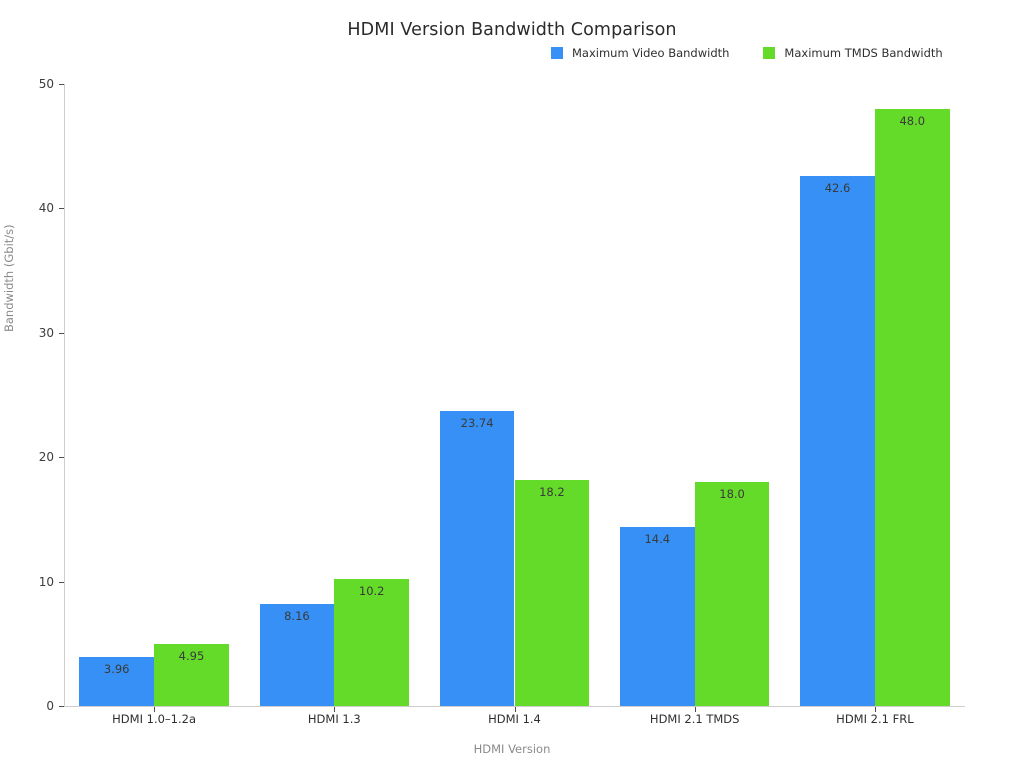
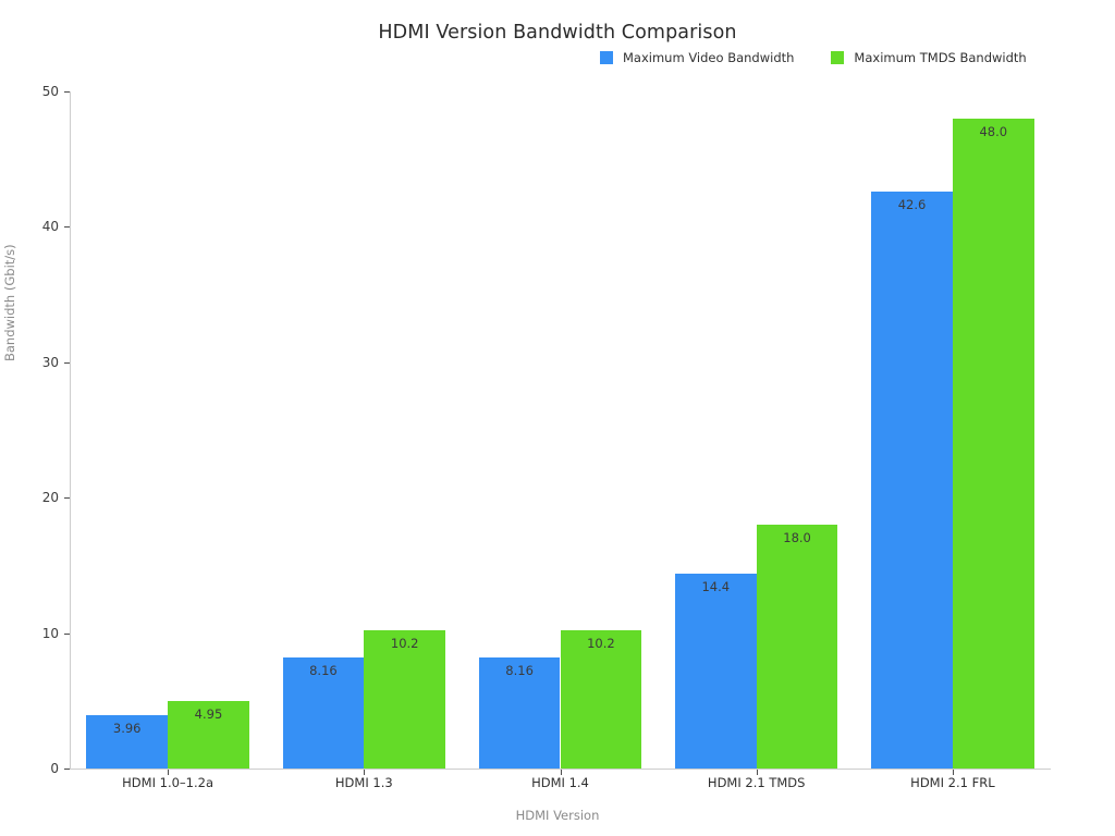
Maximum Video Bandwidth/HDMI 1.4: 23.74 -> 8.16
Maximum TMDS Bandwidth/HDMI 1.4: 18.2 -> 10.2
